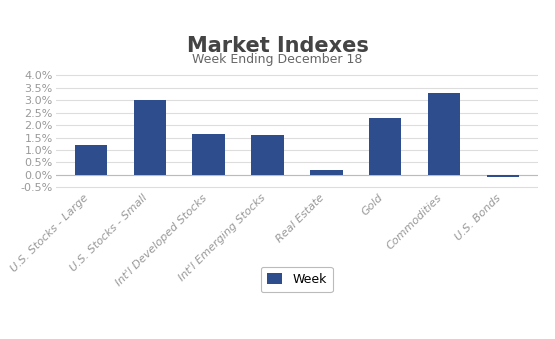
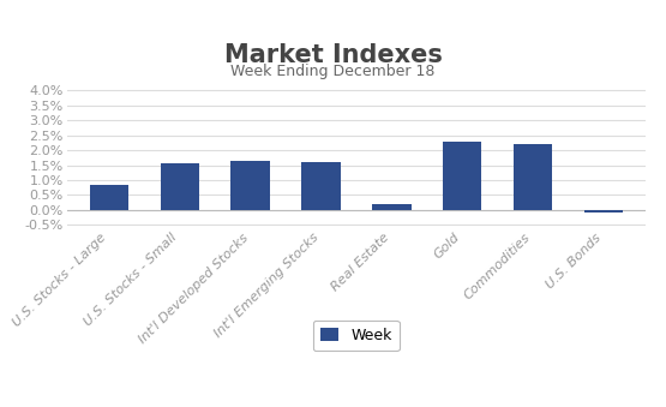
U.S. Stocks - Large: 1.20% -> 0.85%
U.S. Stocks - Small: 3.00% -> 1.55%
Commodities: 3.30% -> 2.20%
